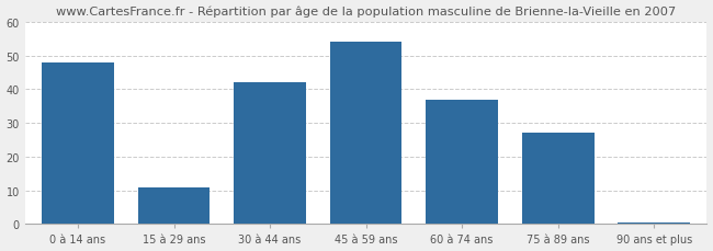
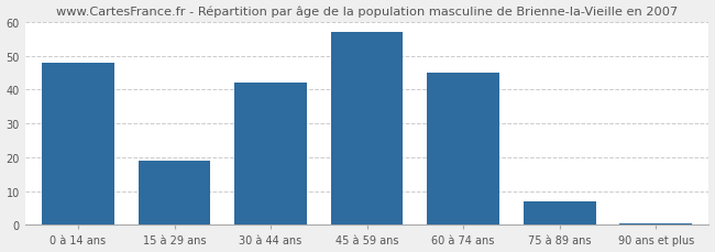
15 à 29 ans: 11.0 -> 19.0
45 à 59 ans: 54.0 -> 57.0
60 à 74 ans: 37.0 -> 45.0
75 à 89 ans: 27.0 -> 7.0
